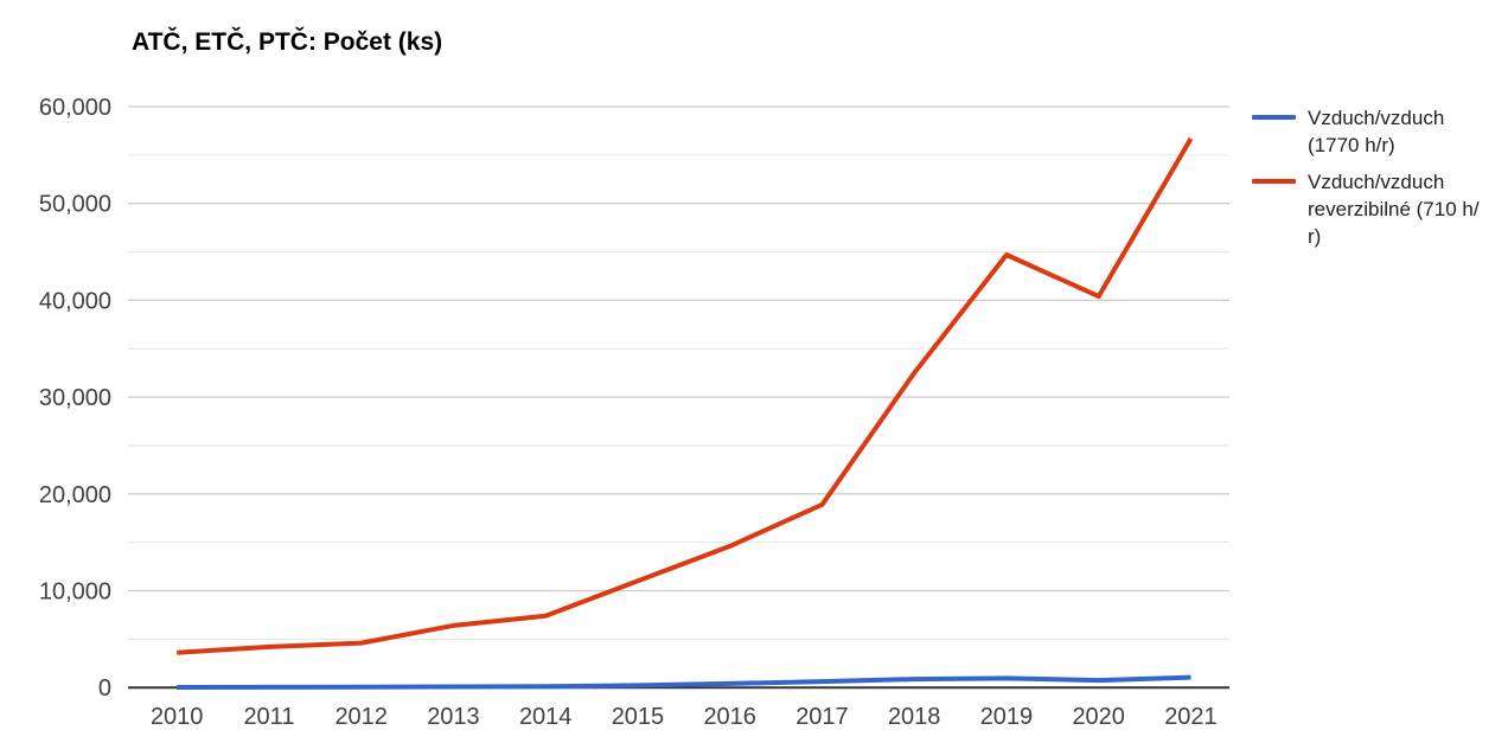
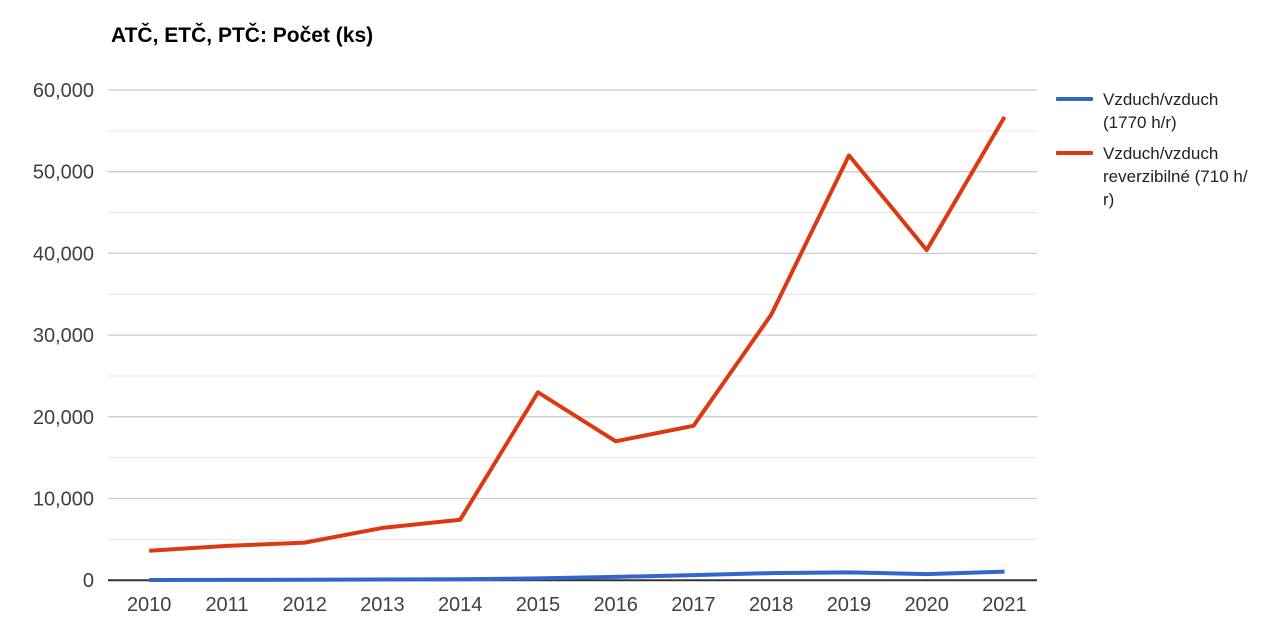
Vzduch/vzduch reverzibilné (710 h/r)/2015: 11000 -> 23000
Vzduch/vzduch reverzibilné (710 h/r)/2016: 15000 -> 17000
Vzduch/vzduch reverzibilné (710 h/r)/2019: 45000 -> 52000
